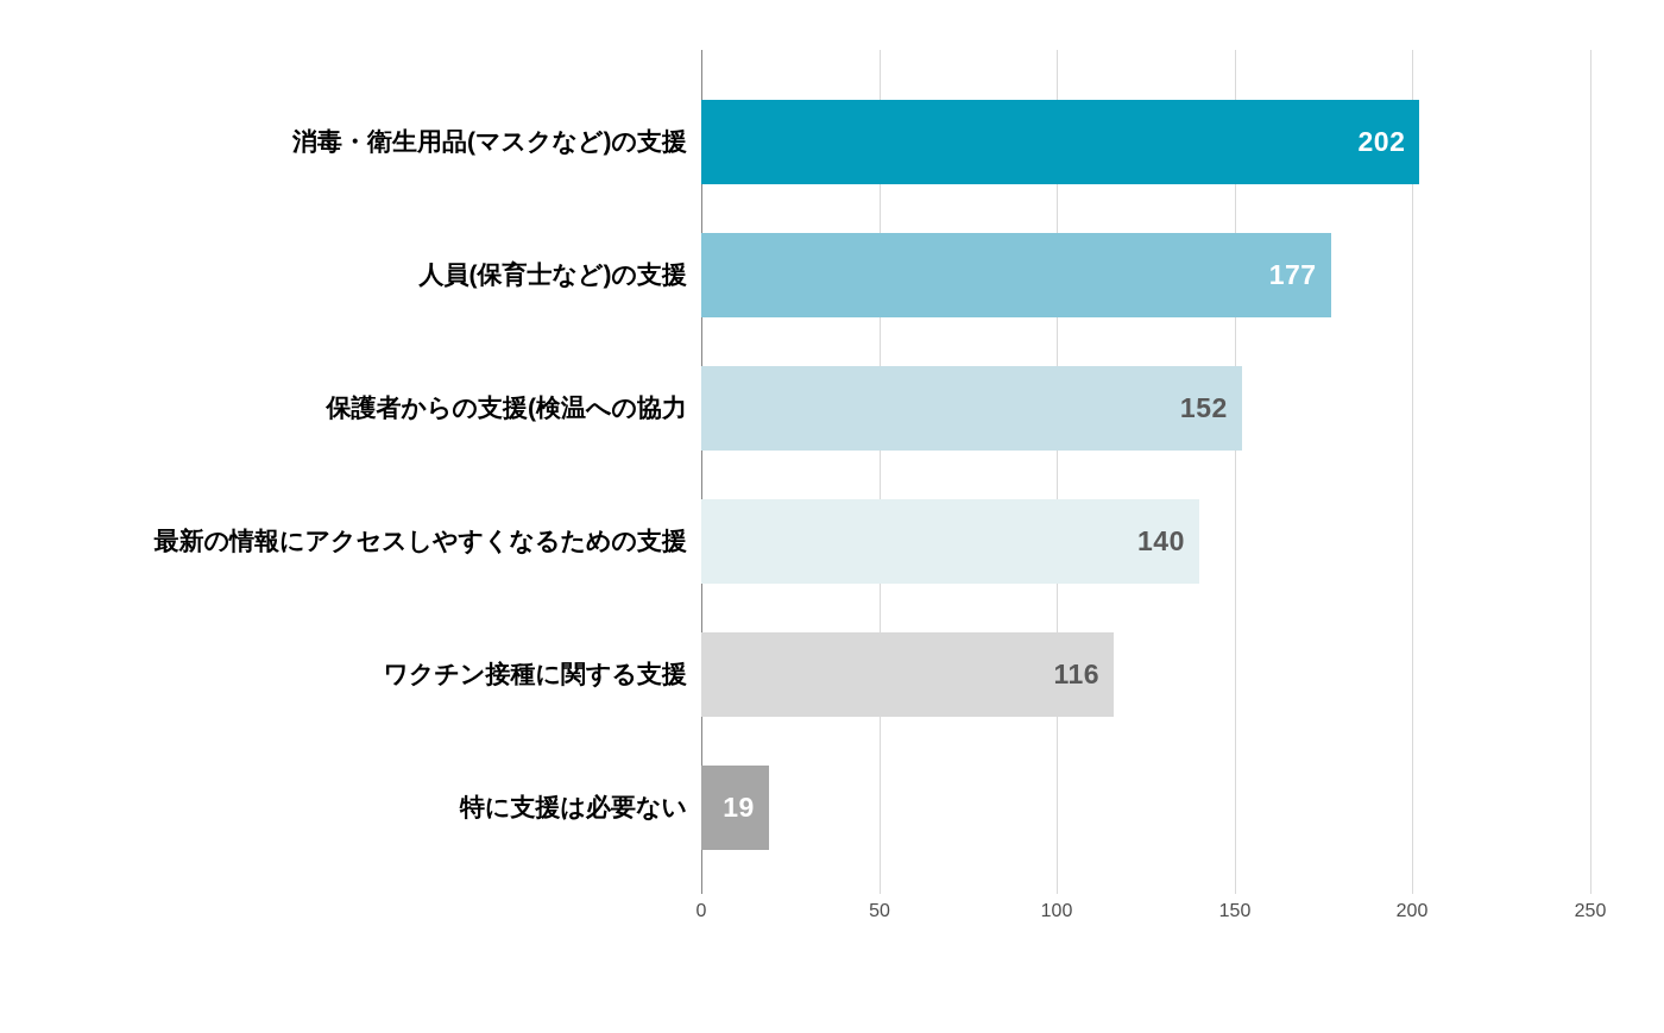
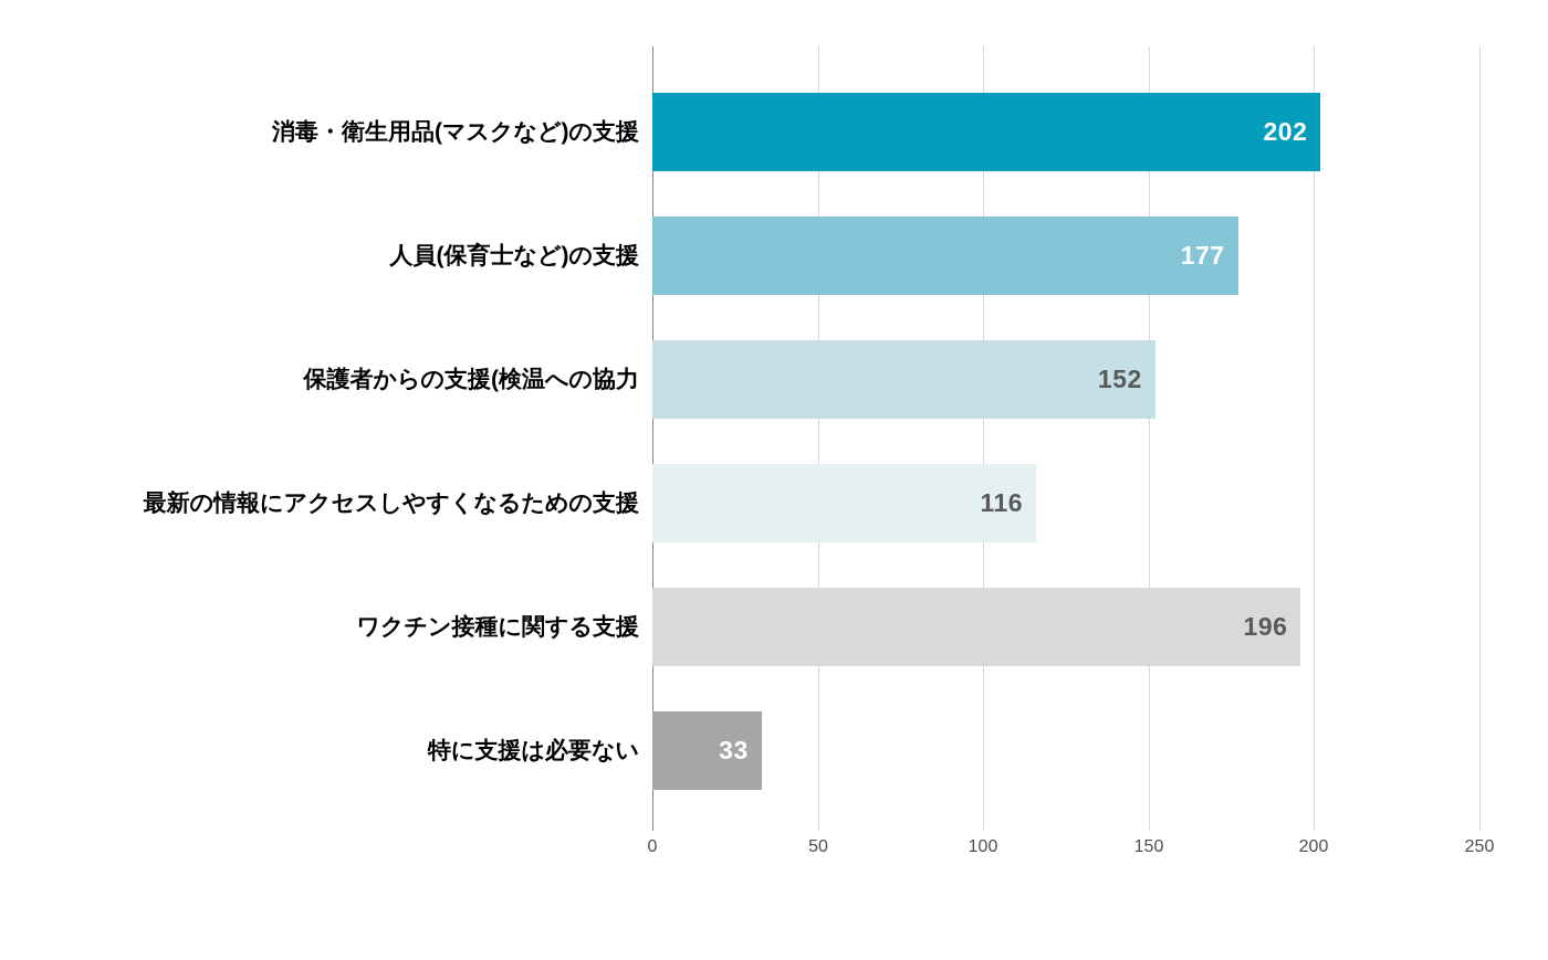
最新の情報にアクセスしやすくなるための支援: 140 -> 116
ワクチン接種に関する支援: 116 -> 196
特に支援は必要ない: 19 -> 33
